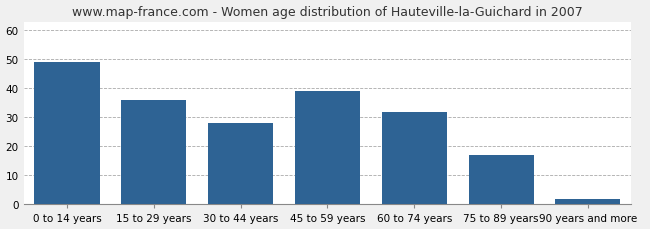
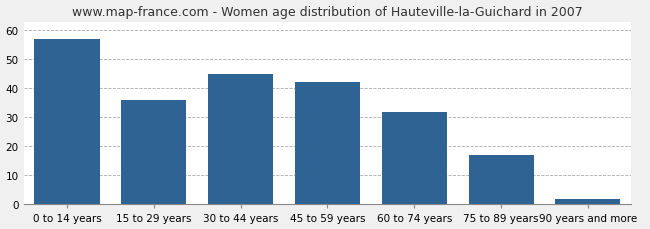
0 to 14 years: 49 -> 57
30 to 44 years: 28 -> 45
45 to 59 years: 39 -> 42
